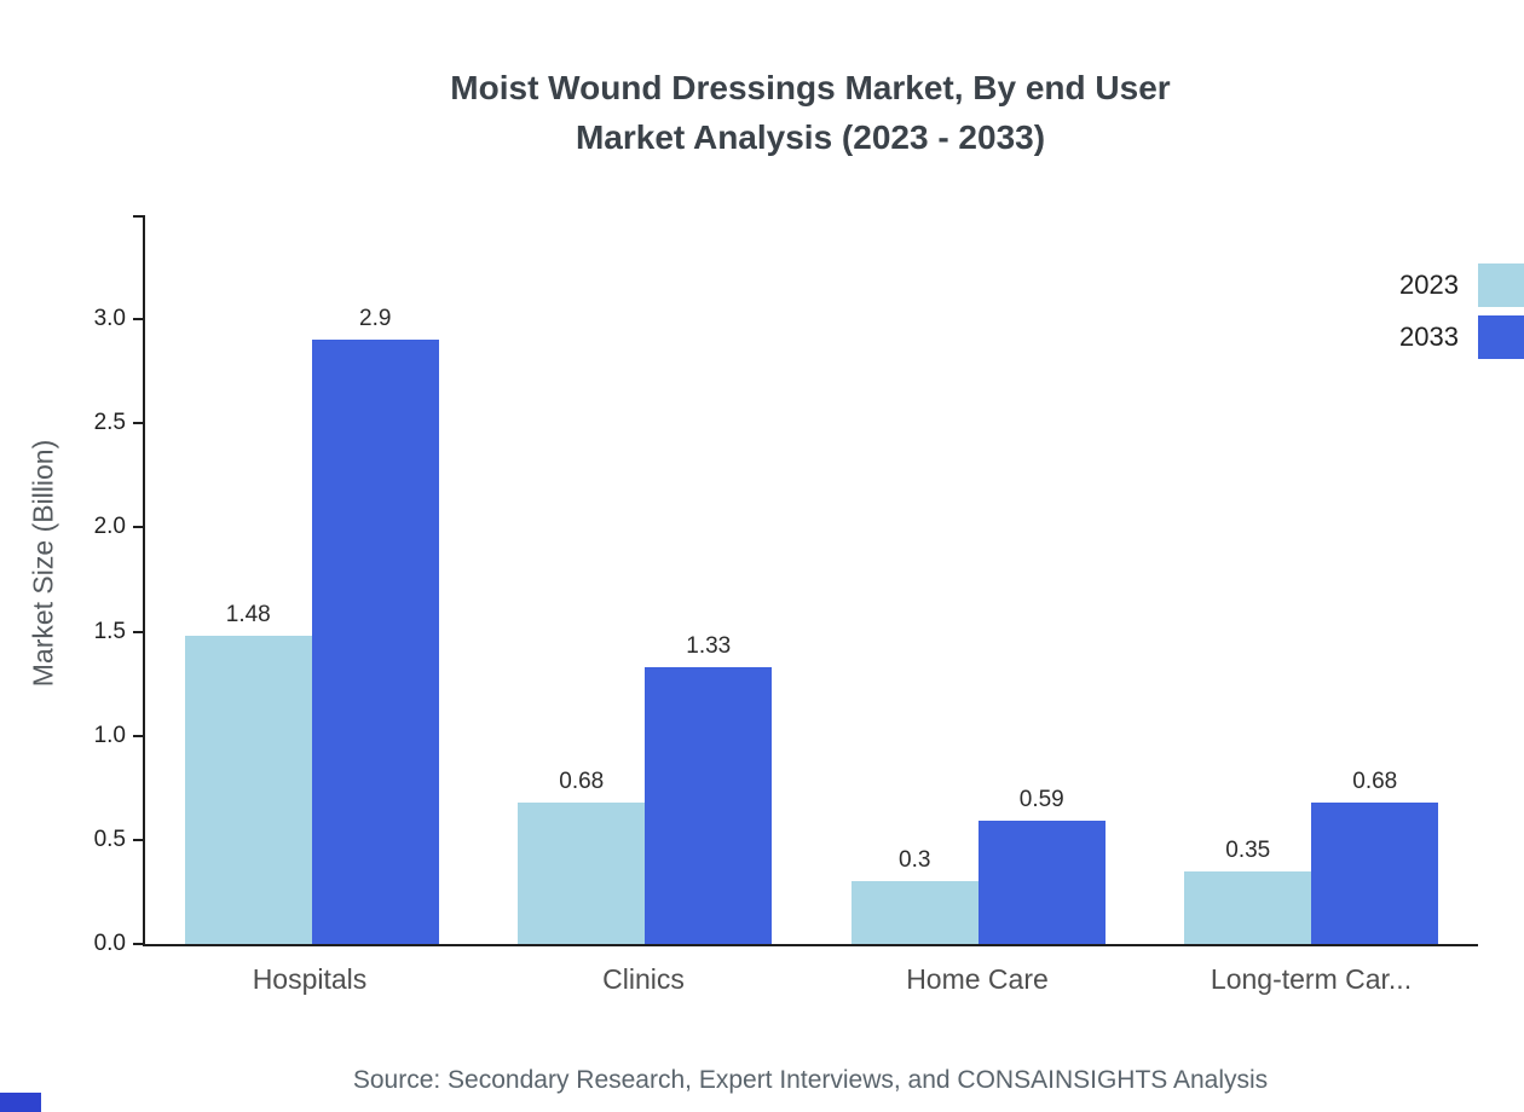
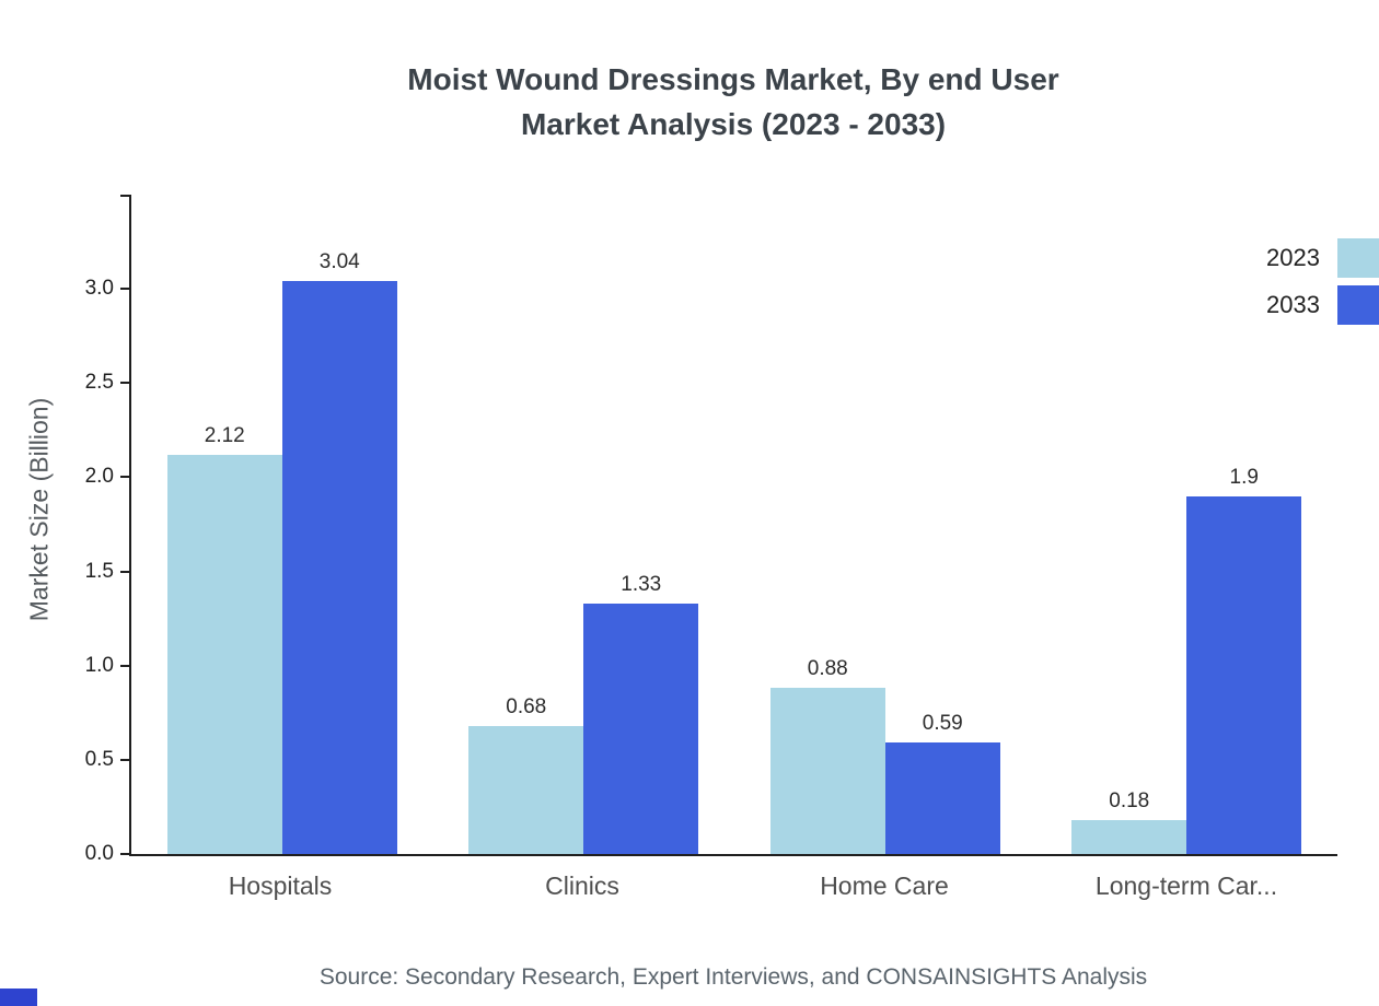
2023/Hospitals: 1.48 -> 2.12
2033/Hospitals: 2.9 -> 3.04
2023/Home Care: 0.3 -> 0.88
2023/Long-term Car...: 0.35 -> 0.18
2033/Long-term Car...: 0.68 -> 1.9
